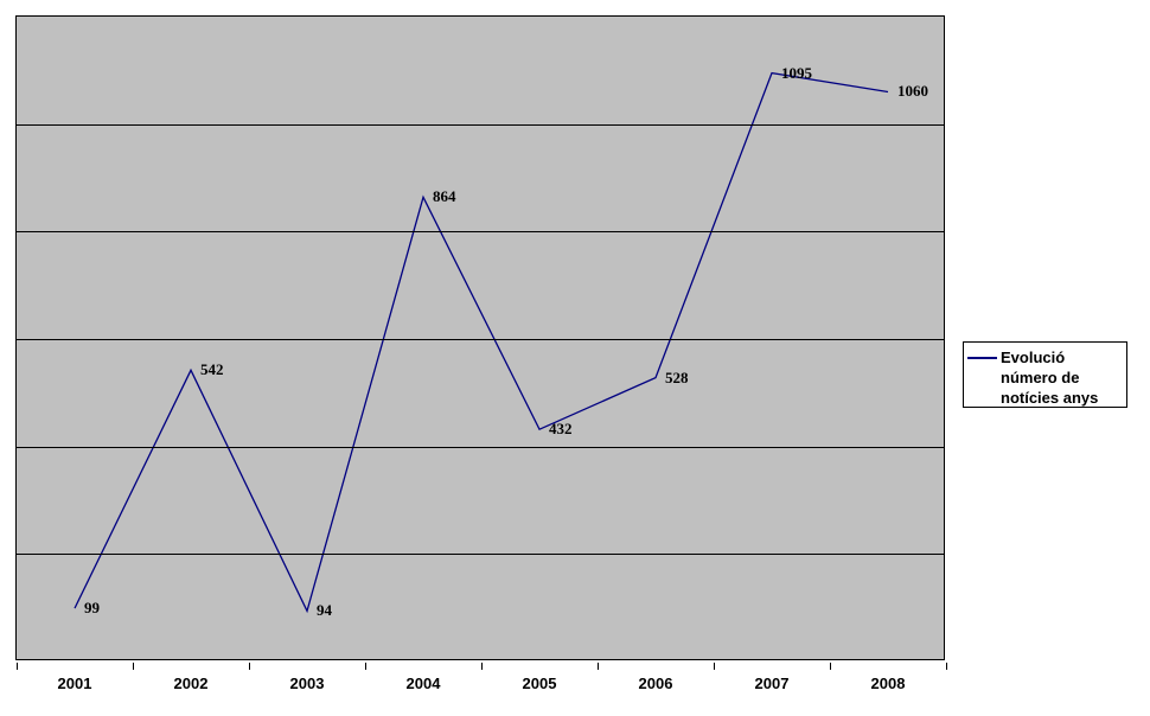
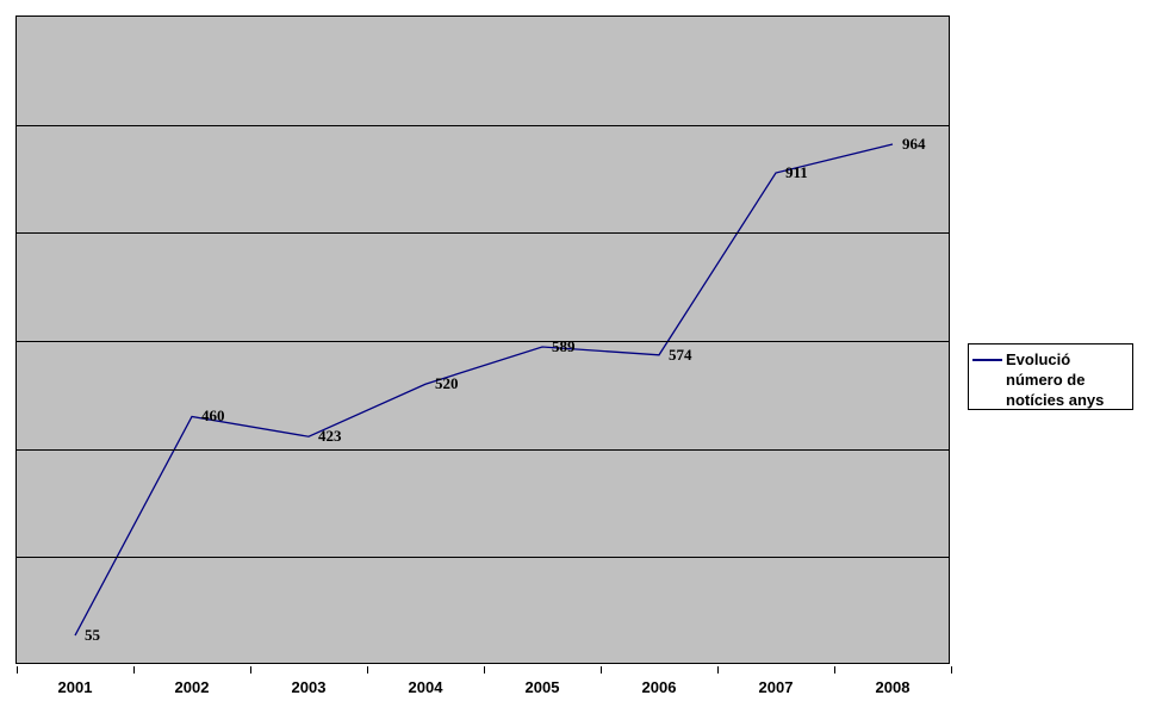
2001: 99 -> 55
2002: 542 -> 460
2003: 94 -> 423
2004: 864 -> 520
2005: 432 -> 589
2006: 528 -> 574
2007: 1095 -> 911
2008: 1060 -> 964
